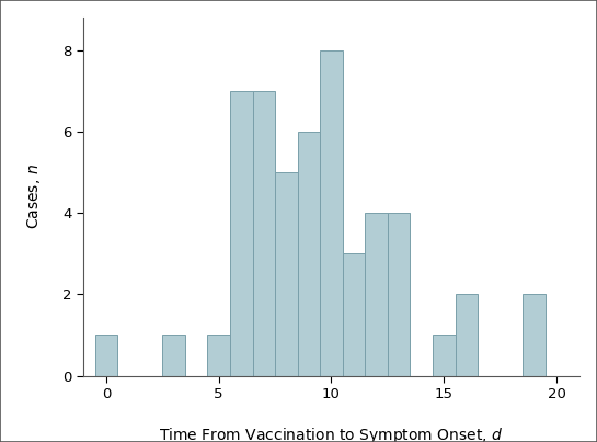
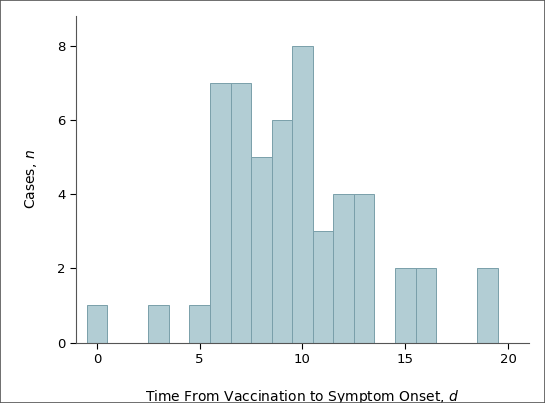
15: 1 -> 2
